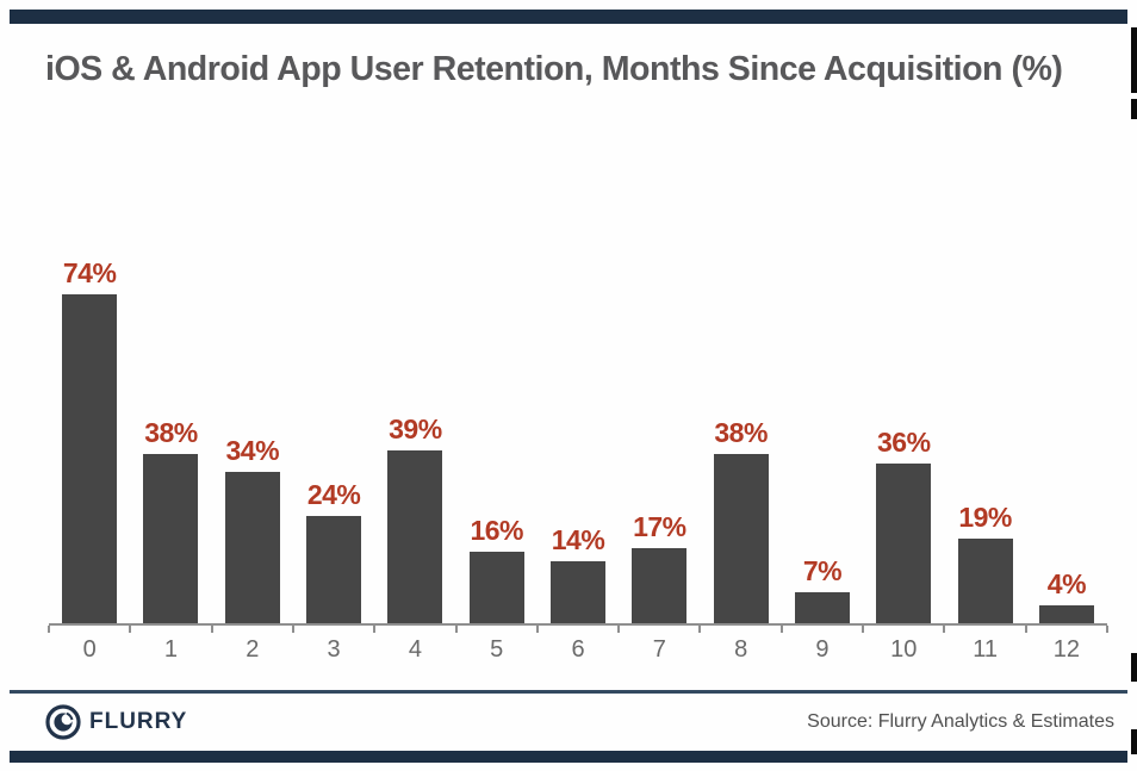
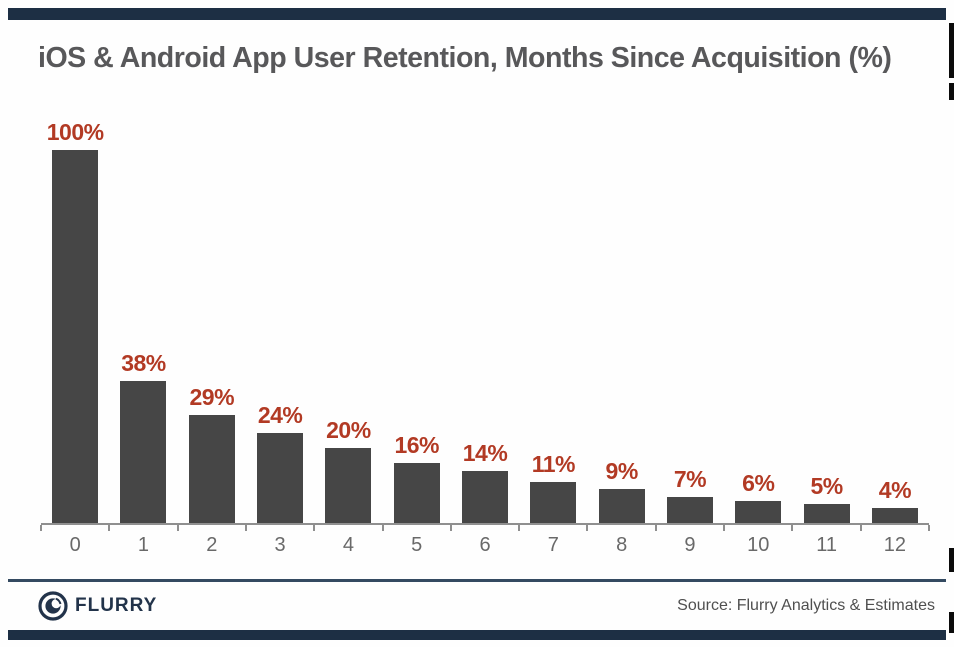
0: 74% -> 100%
2: 34% -> 29%
4: 39% -> 20%
7: 17% -> 11%
8: 38% -> 9%
10: 36% -> 6%
11: 19% -> 5%
